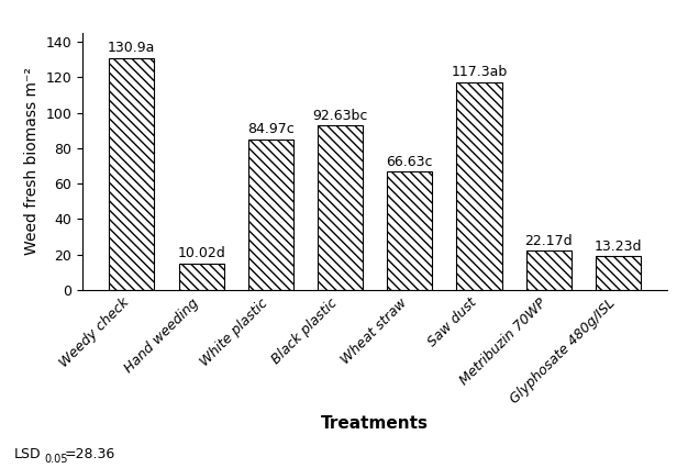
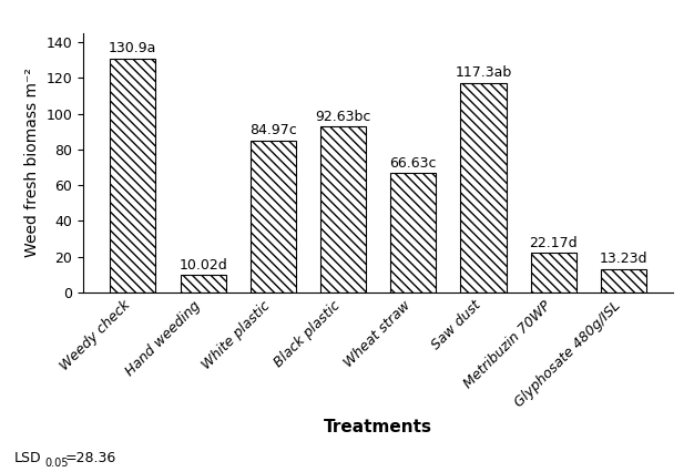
Hand weeding: 15 -> 10
Glyphosate 480g/ISL: 19 -> 13
